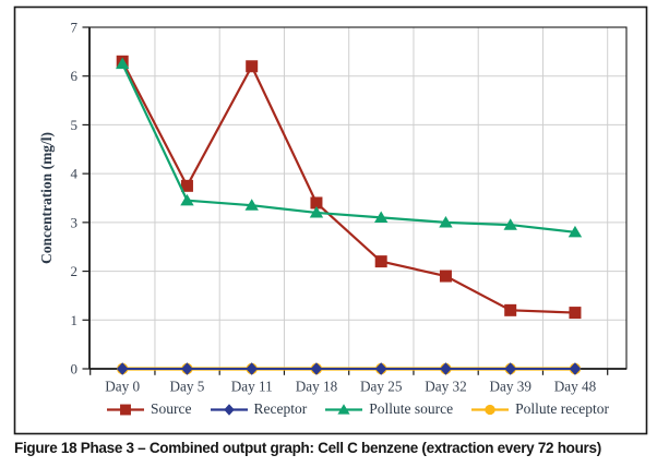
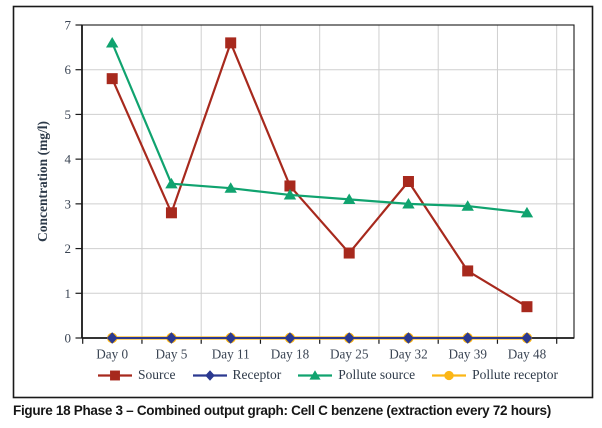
Source/Day 0: 6.3 -> 5.8
Pollute source/Day 0: 6.2 -> 6.6
Source/Day 5: 3.8 -> 2.8
Source/Day 11: 6.2 -> 6.6
Source/Day 25: 2.2 -> 1.9
Source/Day 32: 1.9 -> 3.5
Source/Day 39: 1.2 -> 1.5
Source/Day 48: 1.1 -> 0.7
